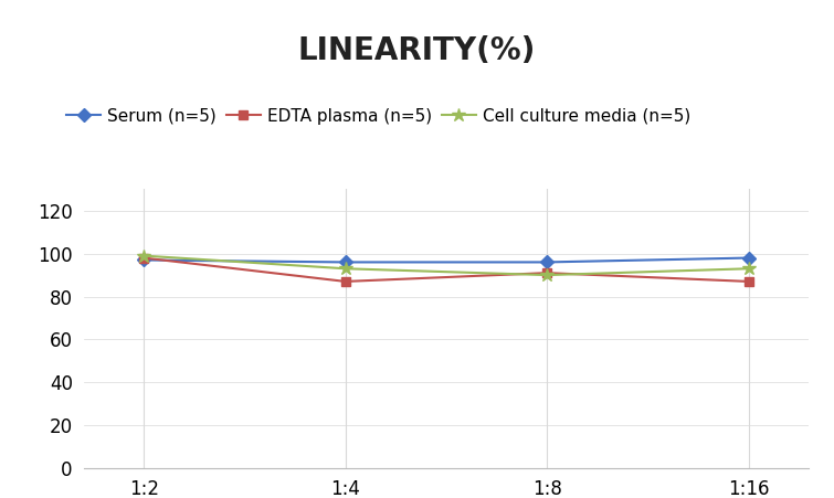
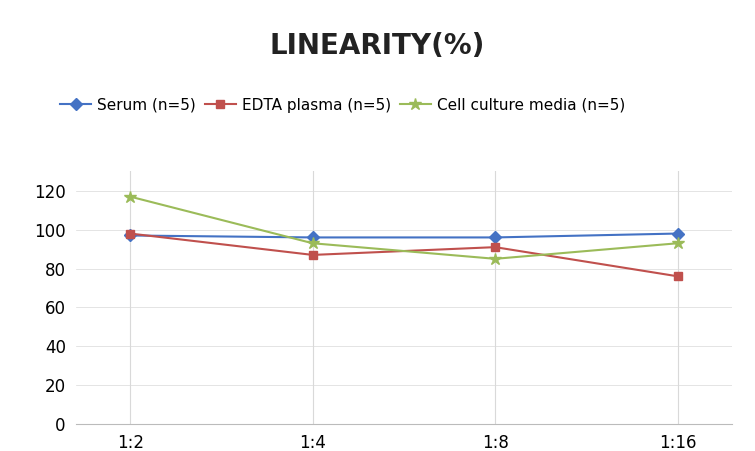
Cell culture media (n=5)/1:2: 99 -> 117
Cell culture media (n=5)/1:8: 90 -> 85
EDTA plasma (n=5)/1:16: 87 -> 76
